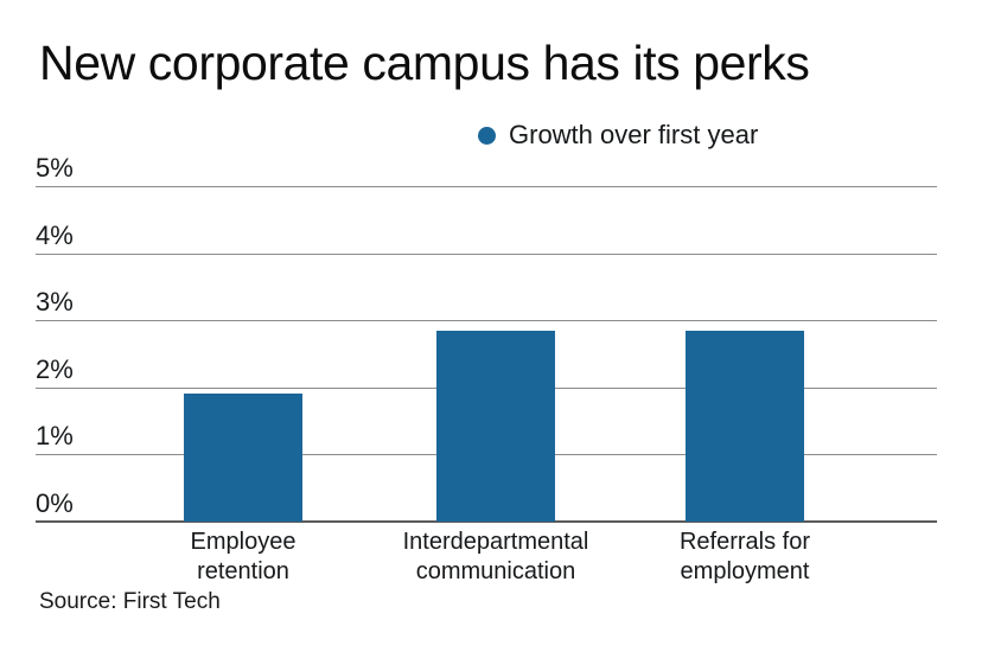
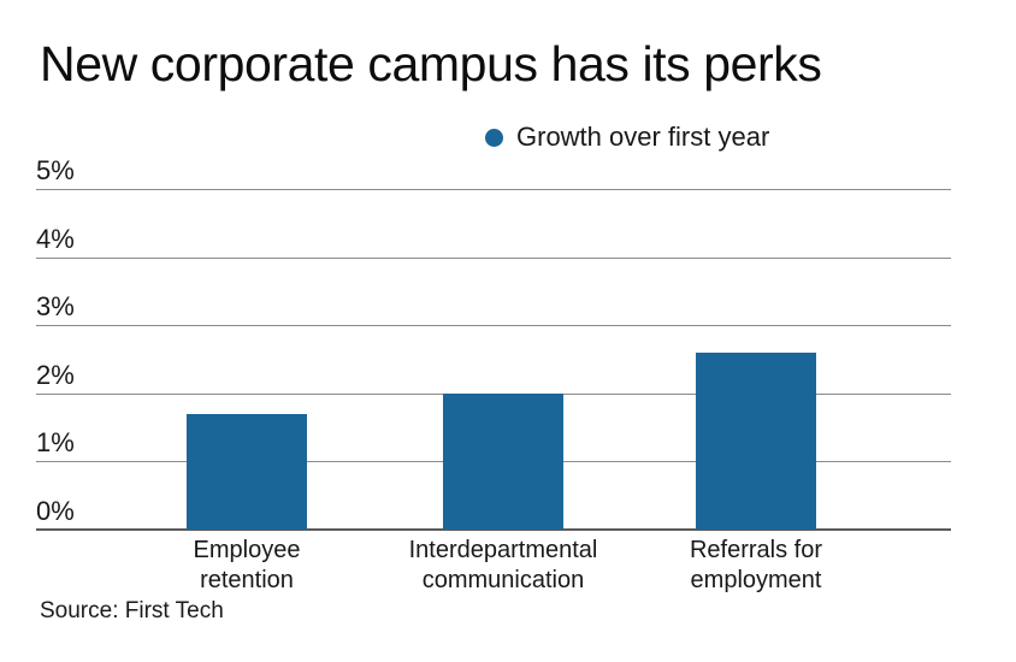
Employee retention: 1.9% -> 1.7%
Interdepartmental communication: 2.9% -> 2.0%
Referrals for employment: 2.9% -> 2.6%
